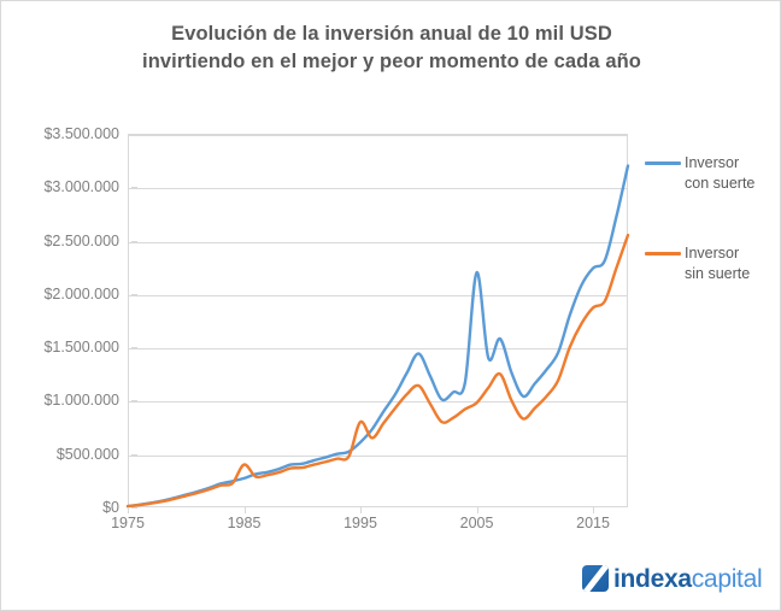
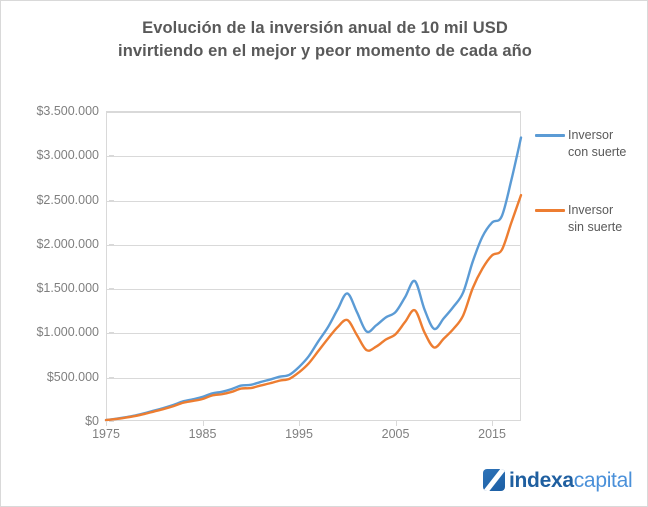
Inversor sin suerte/1985: $400000 -> $200000
Inversor sin suerte/1995: $800000 -> $600000
Inversor con suerte/2005: $2200000 -> $1200000
